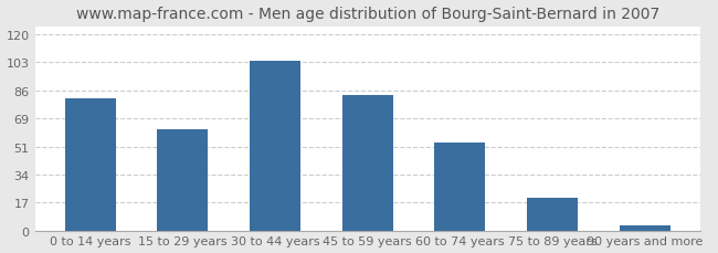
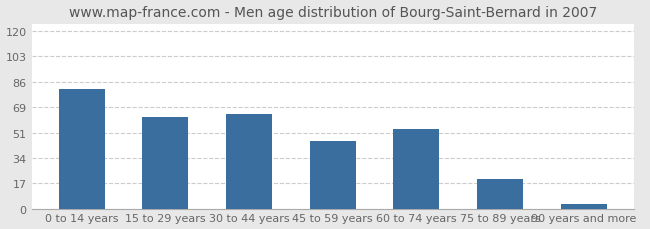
30 to 44 years: 104 -> 64
45 to 59 years: 83 -> 46
